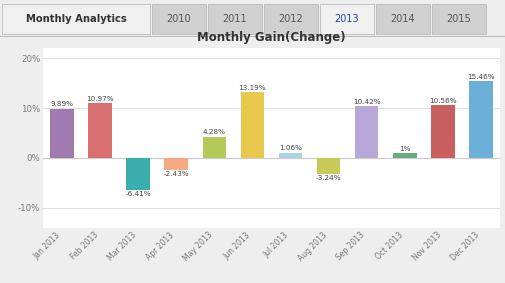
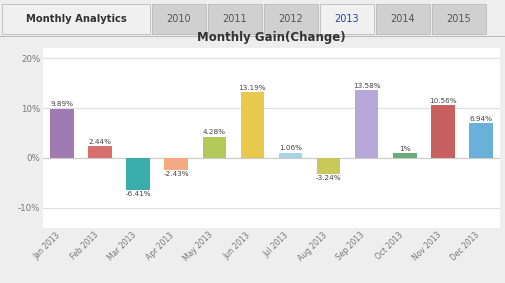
Feb 2013: 10.97% -> 2.44%
Sep 2013: 10.42% -> 13.58%
Dec 2013: 15.46% -> 6.94%
